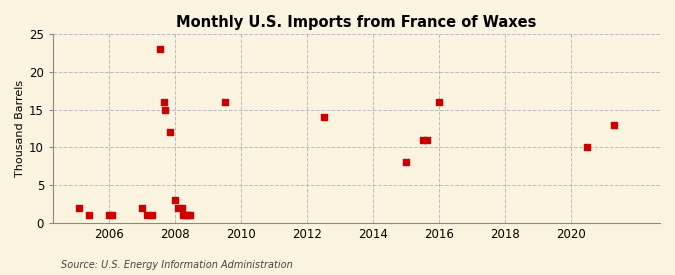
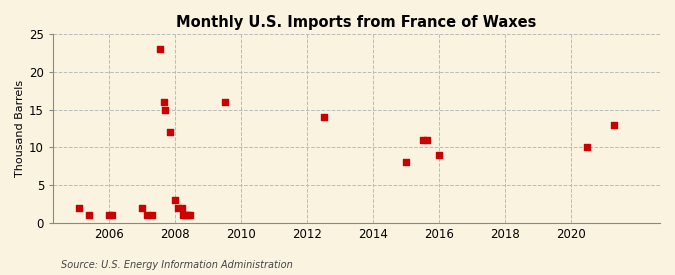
2016: 16 -> 9
